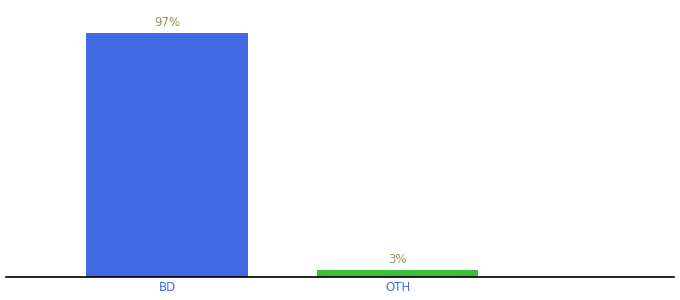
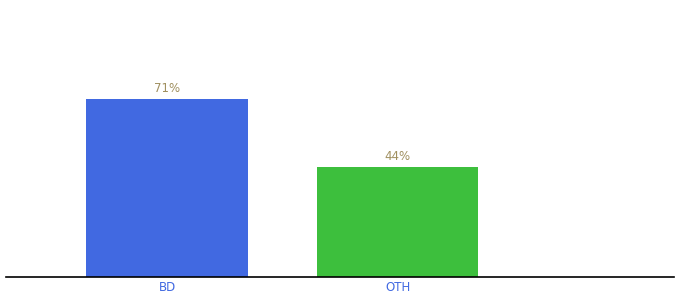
BD: 97% -> 71%
OTH: 3% -> 44%
